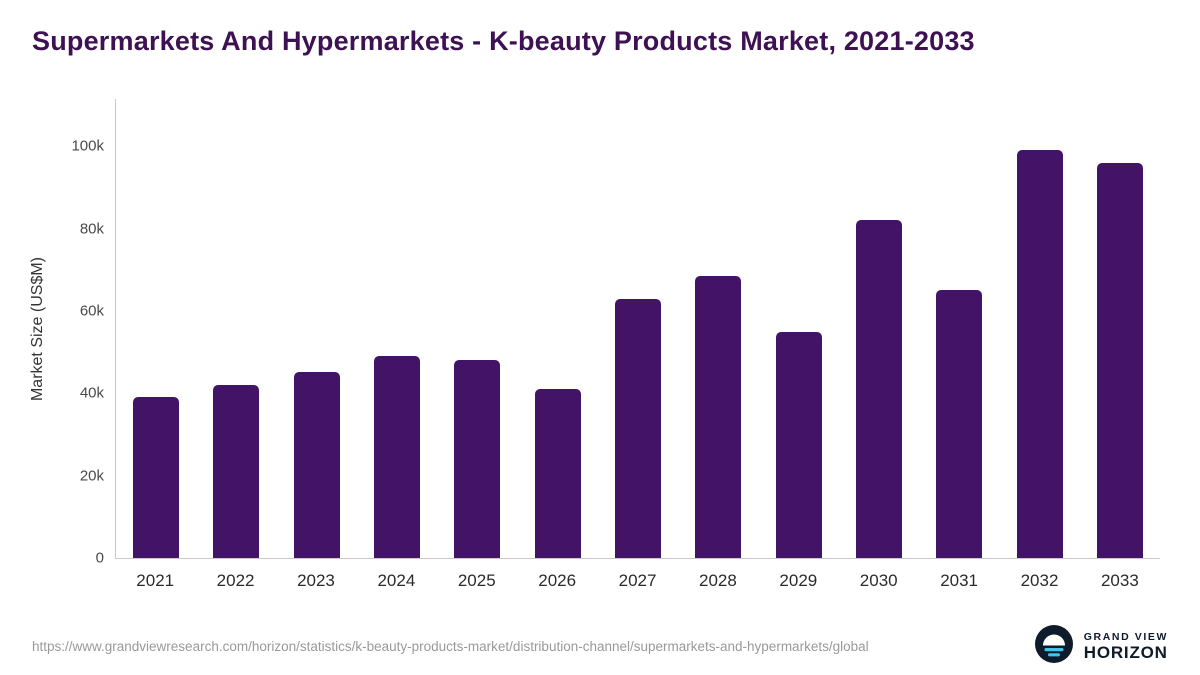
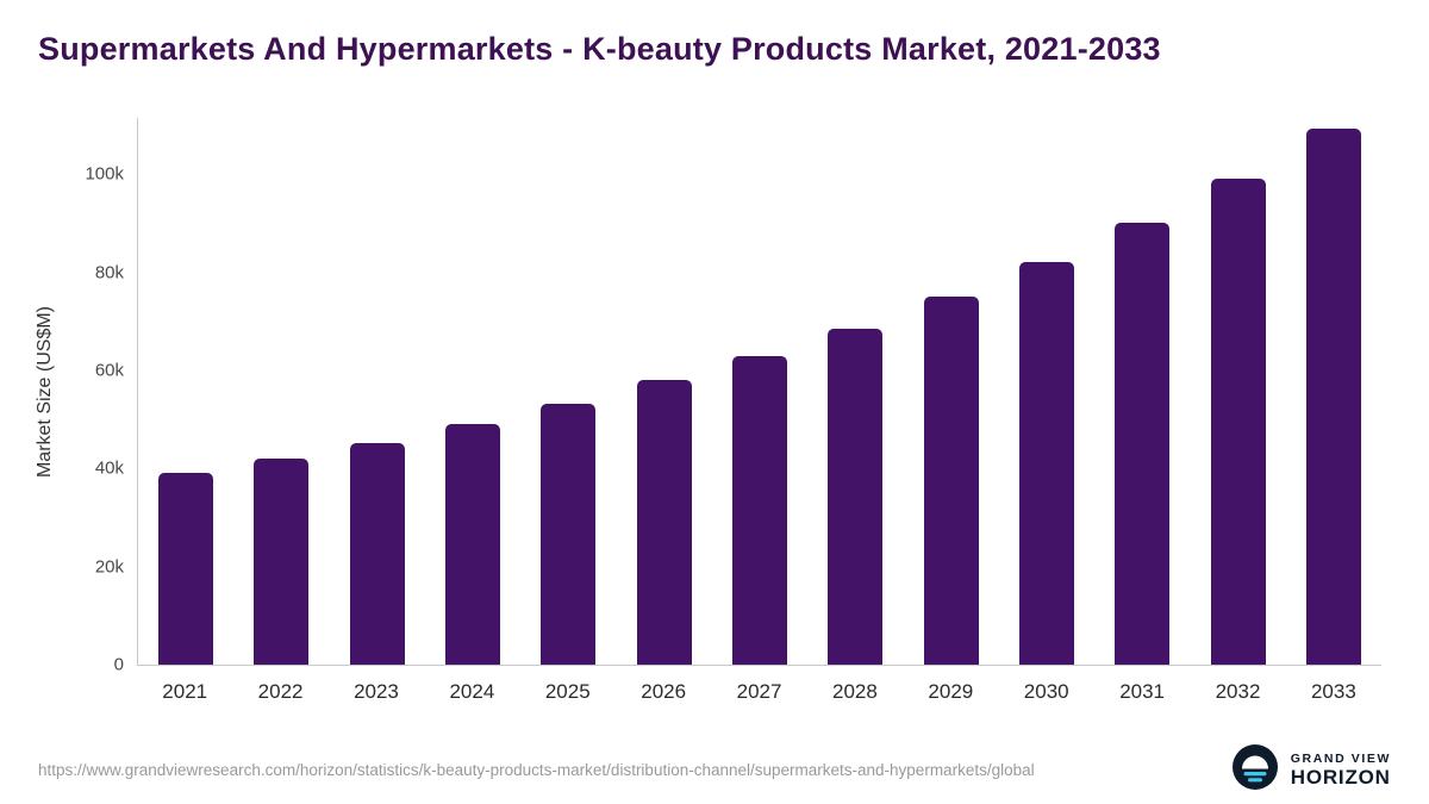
2025: 48k -> 53k
2026: 41k -> 58k
2029: 55k -> 75k
2031: 65k -> 90k
2033: 96k -> 109k
